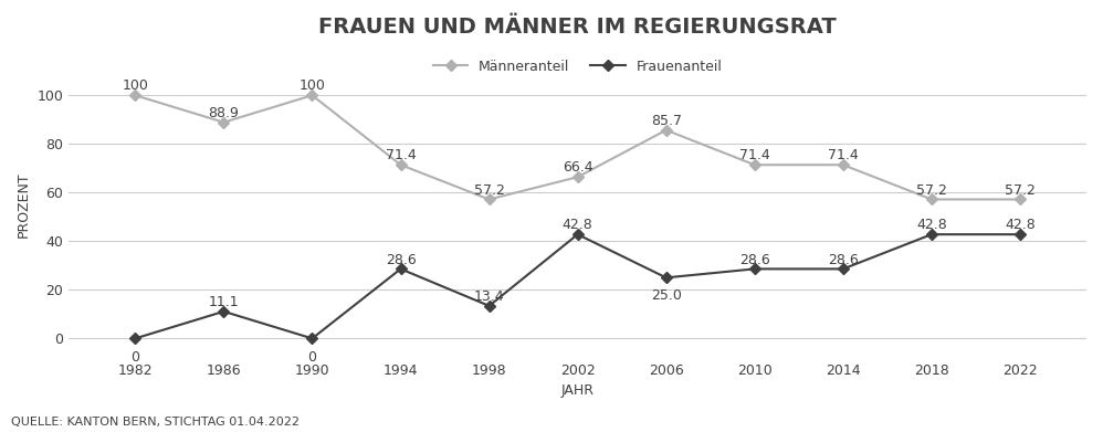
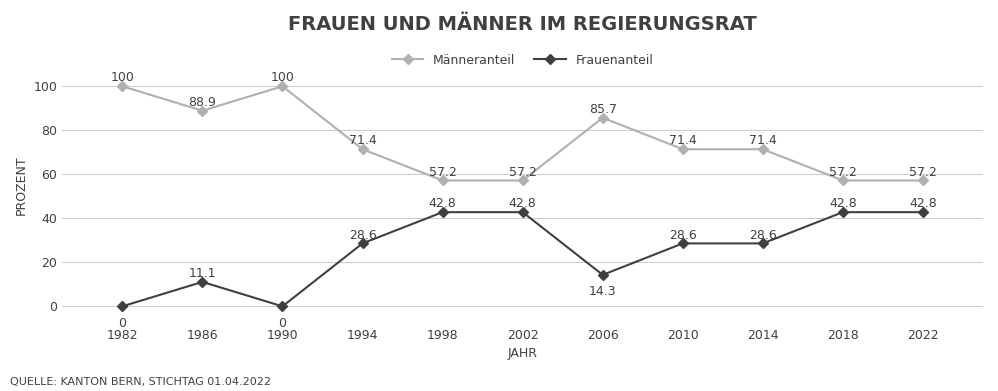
Frauenanteil/1998: 13.4 -> 42.8
Männeranteil/2002: 66.4 -> 57.2
Frauenanteil/2006: 25.0 -> 14.3
